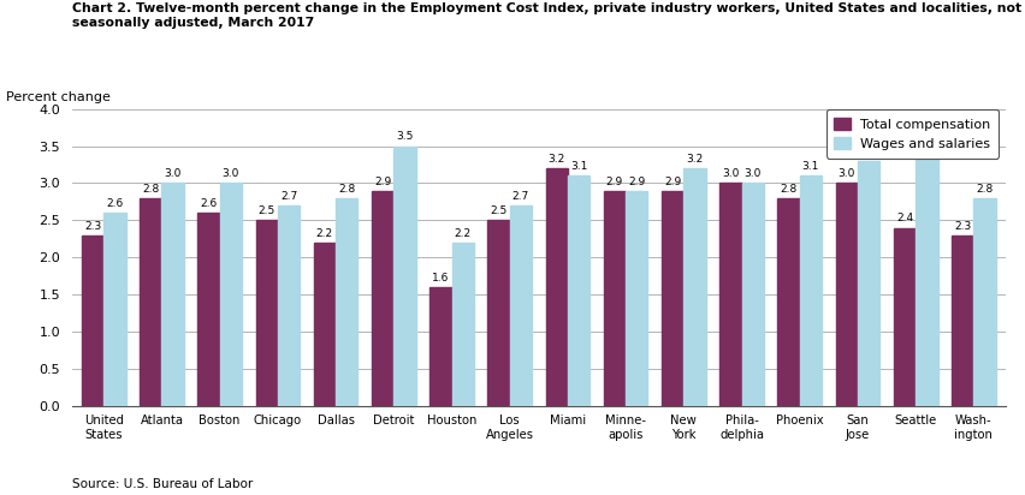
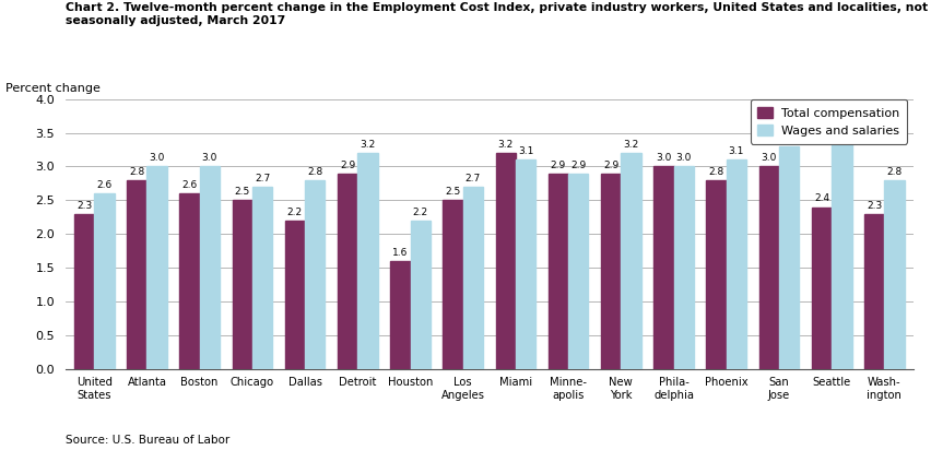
Wages and salaries/Detroit: 3.5 -> 3.2
